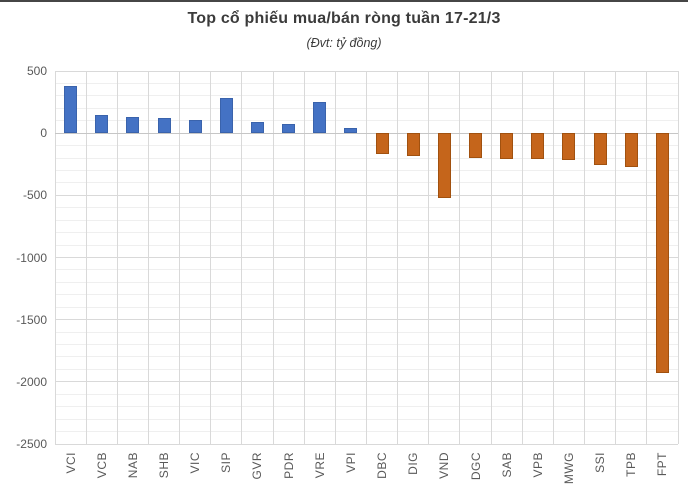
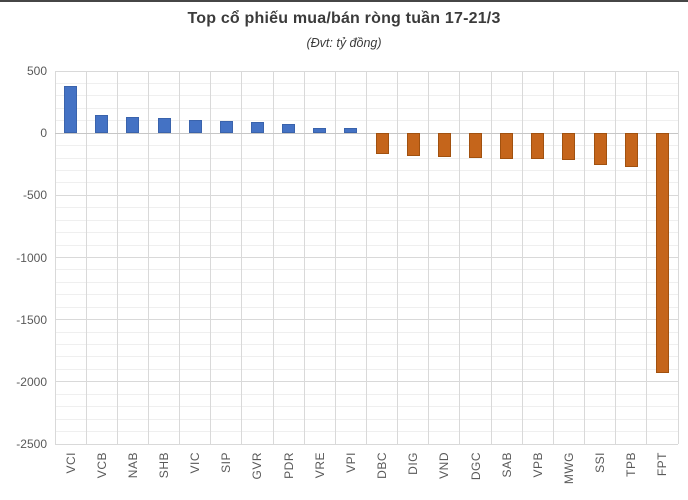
SIP: 280 -> 100
VRE: 250 -> 40
VND: -520 -> -200
